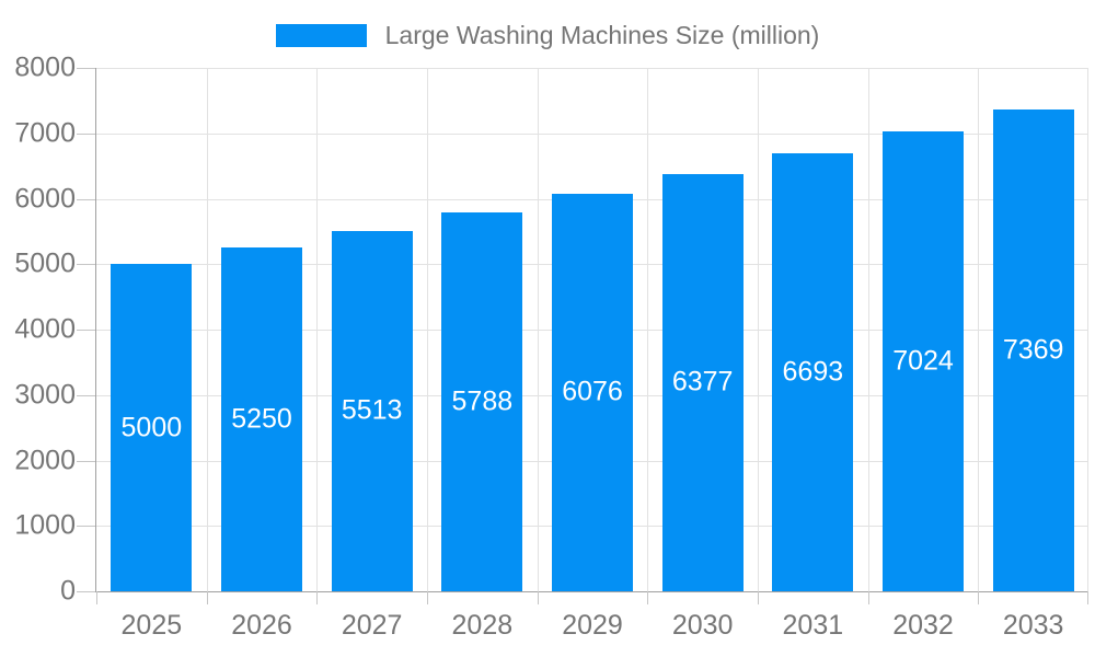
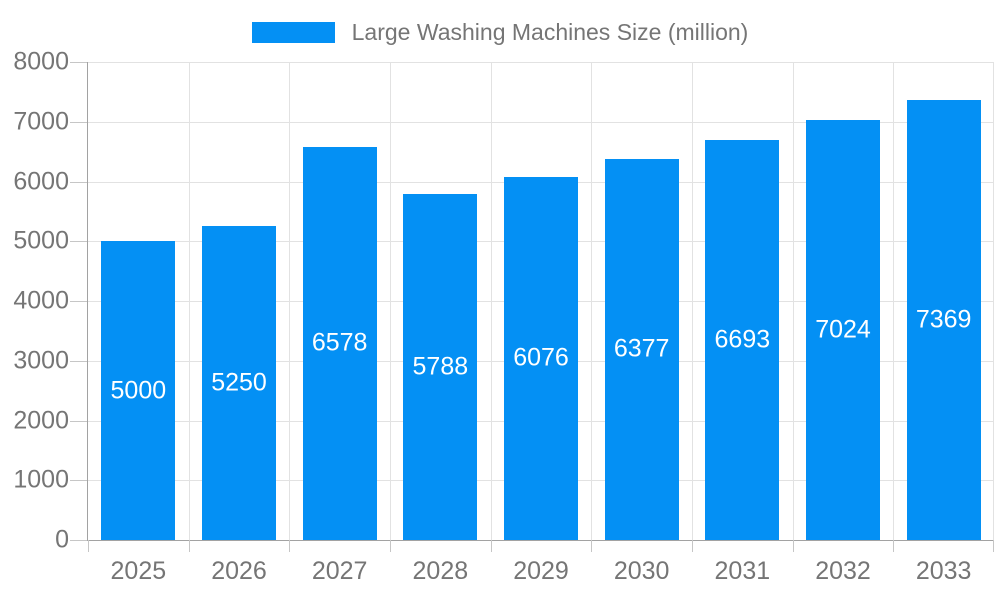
2027: 5513 -> 6578
